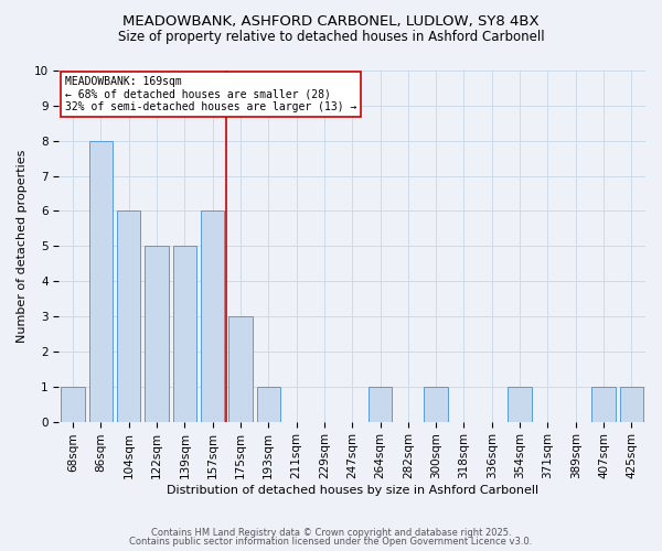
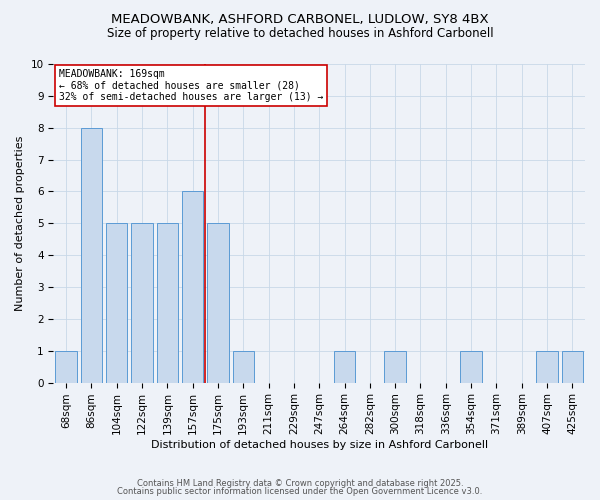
104sqm: 6 -> 5
175sqm: 3 -> 5
